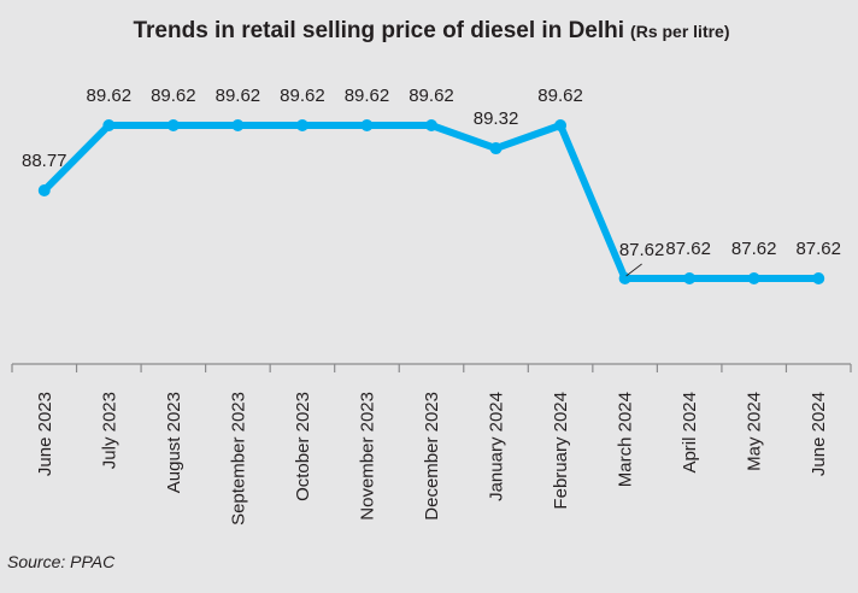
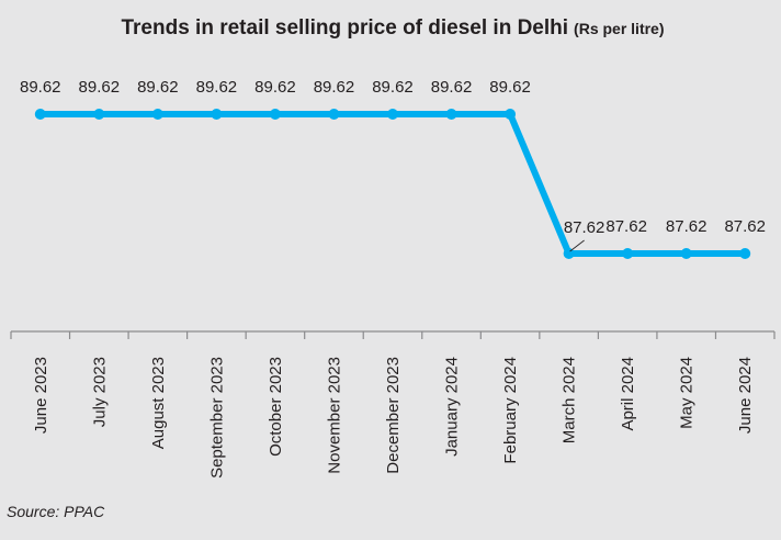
June 2023: 88.77 -> 89.62
January 2024: 89.32 -> 89.62
